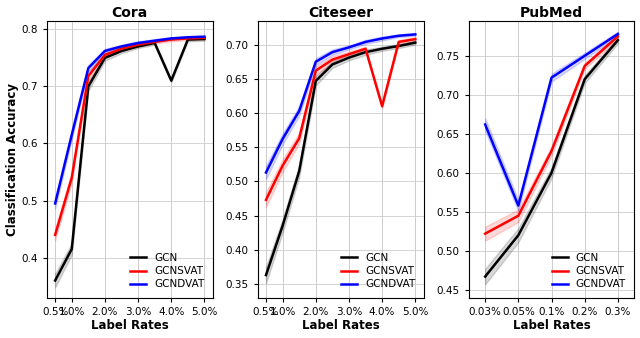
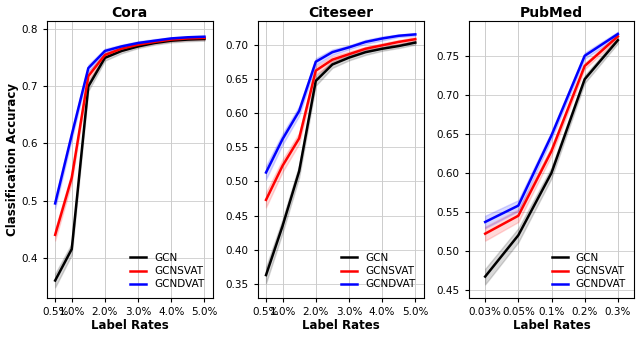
Cora/GCN/4.0%: 0.710 -> 0.780
Citeseer/GCNSVAT/4.0%: 0.610 -> 0.699
PubMed/GCNDVAT/0.03%: 0.662 -> 0.537
PubMed/GCNDVAT/0.1%: 0.722 -> 0.648
